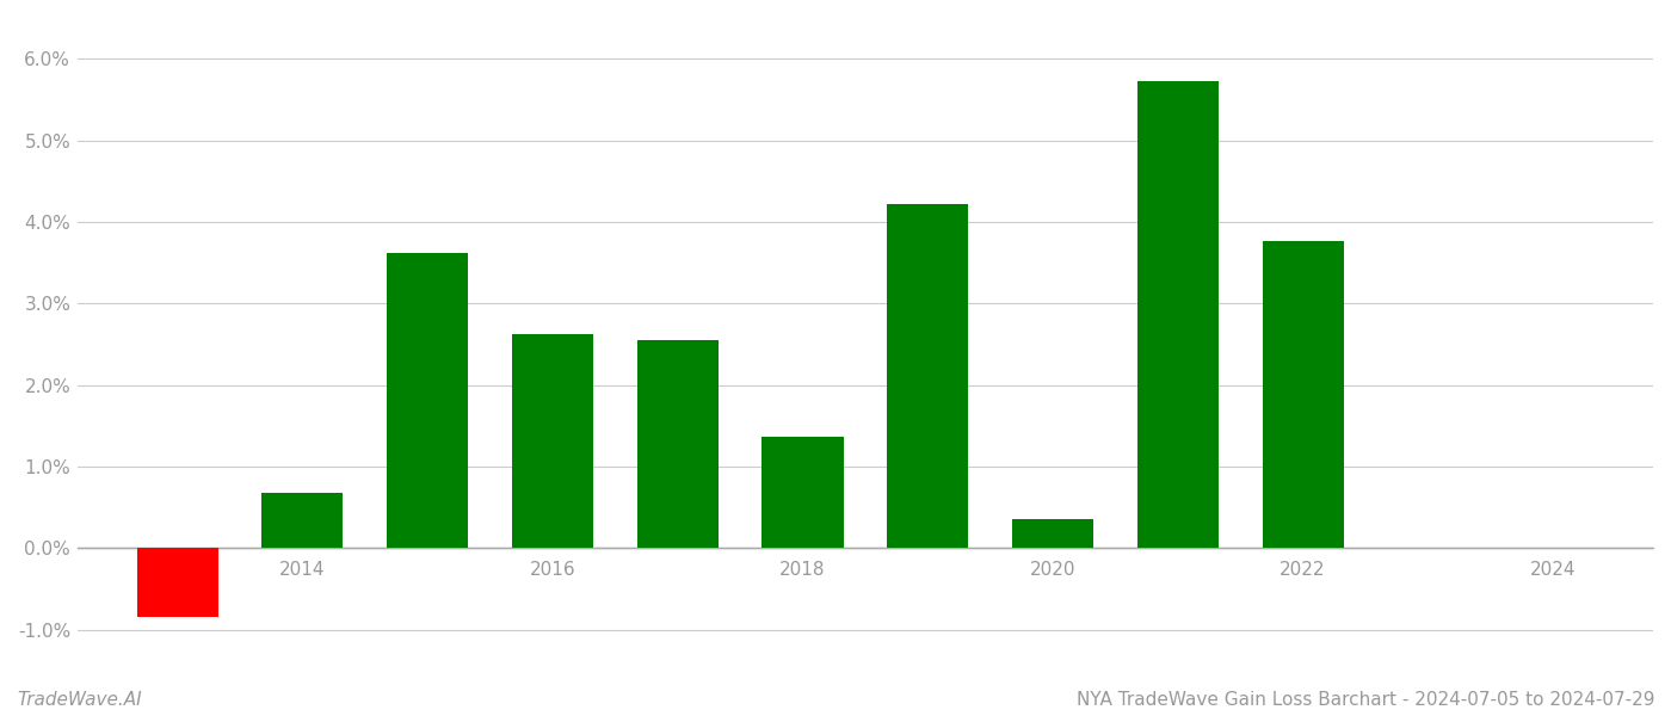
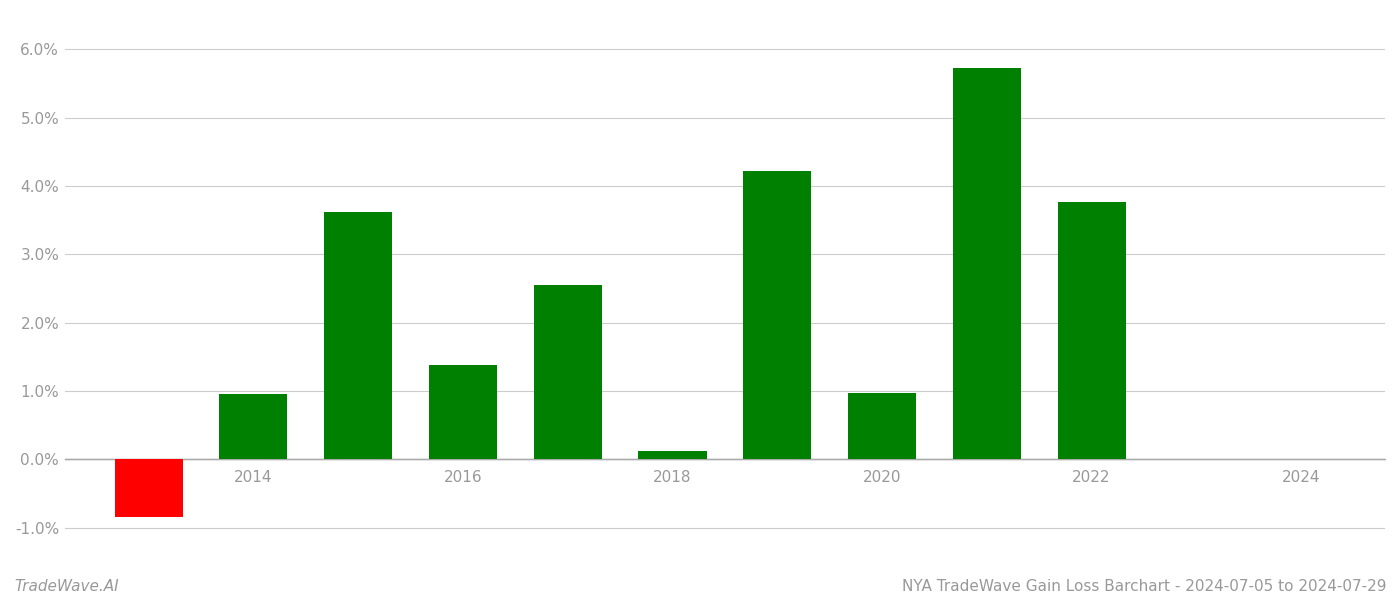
2014: 0.68% -> 0.95%
2016: 2.62% -> 1.38%
2018: 1.36% -> 0.12%
2020: 0.36% -> 0.97%
